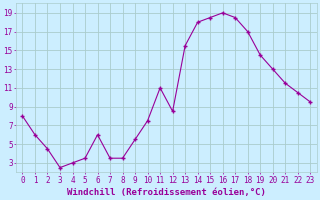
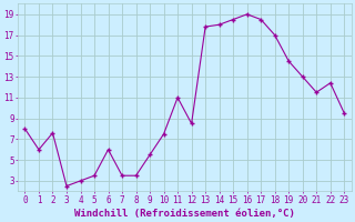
2: 4.5 -> 7.6
13: 15.5 -> 17.8
22: 10.5 -> 12.4
